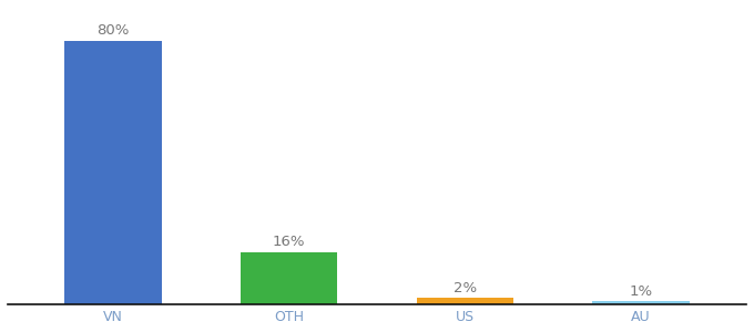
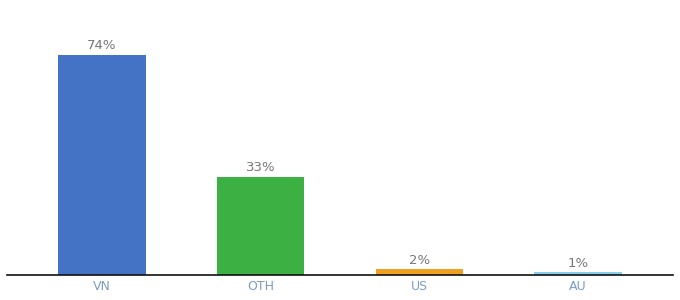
VN: 80% -> 74%
OTH: 16% -> 33%
